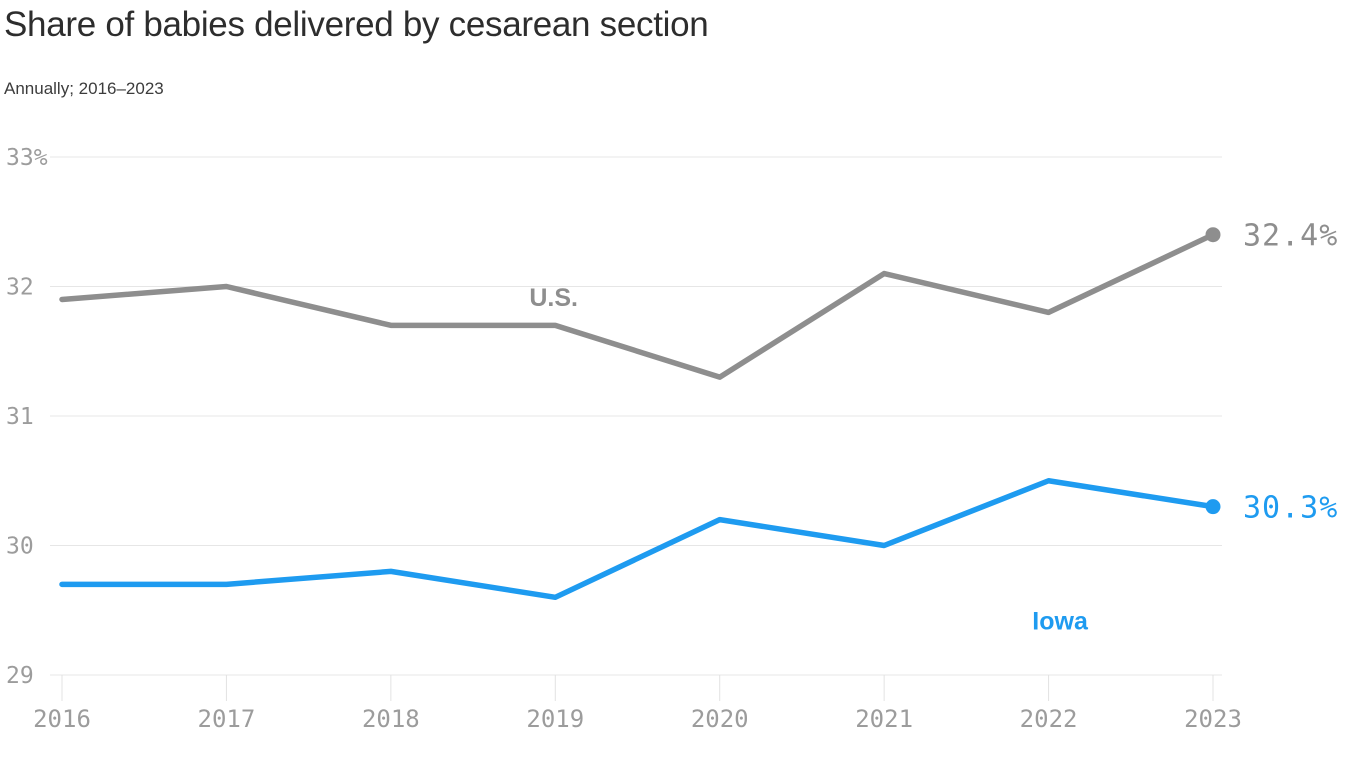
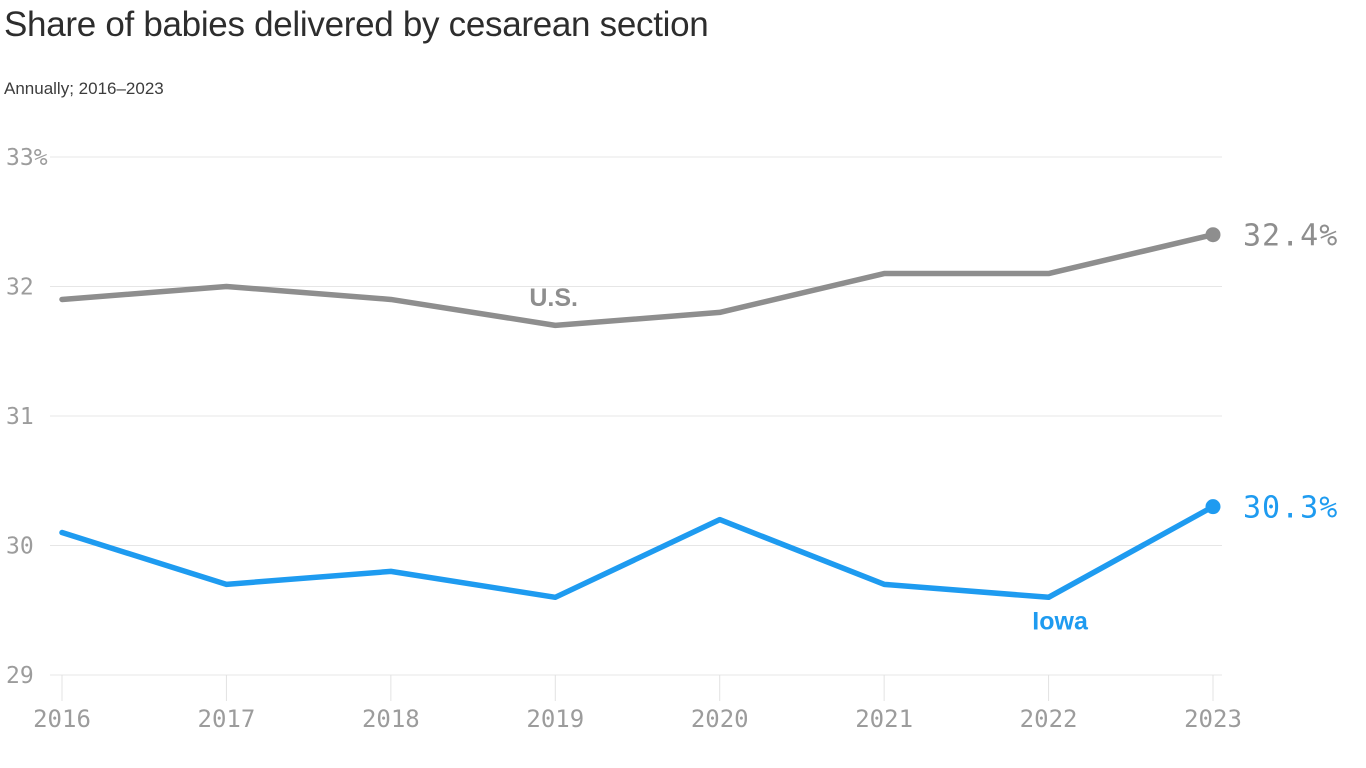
Iowa/2016: 29.7% -> 30.1%
U.S./2018: 31.7% -> 31.9%
U.S./2020: 31.3% -> 31.8%
Iowa/2021: 30.0% -> 29.7%
U.S./2022: 31.8% -> 32.1%
Iowa/2022: 30.5% -> 29.6%
